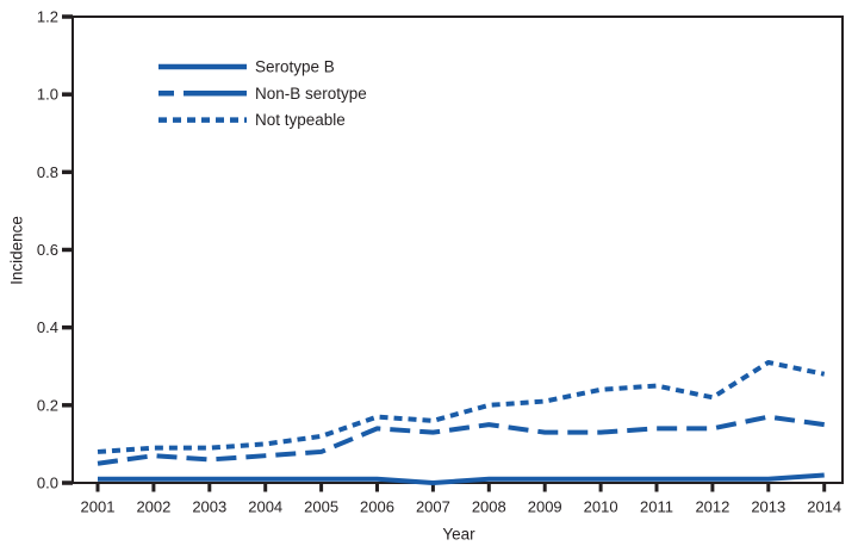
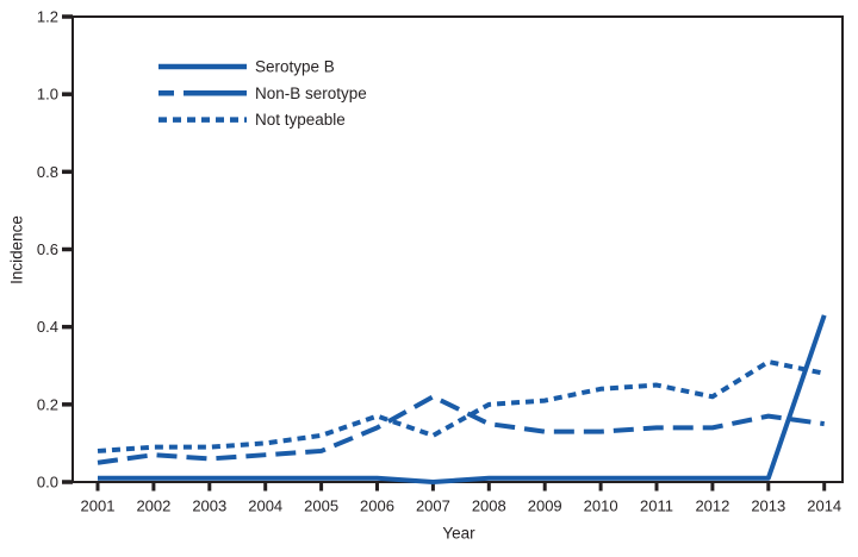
Non-B serotype/2007: 0.13 -> 0.22
Not typeable/2007: 0.16 -> 0.12
Serotype B/2014: 0.02 -> 0.43
